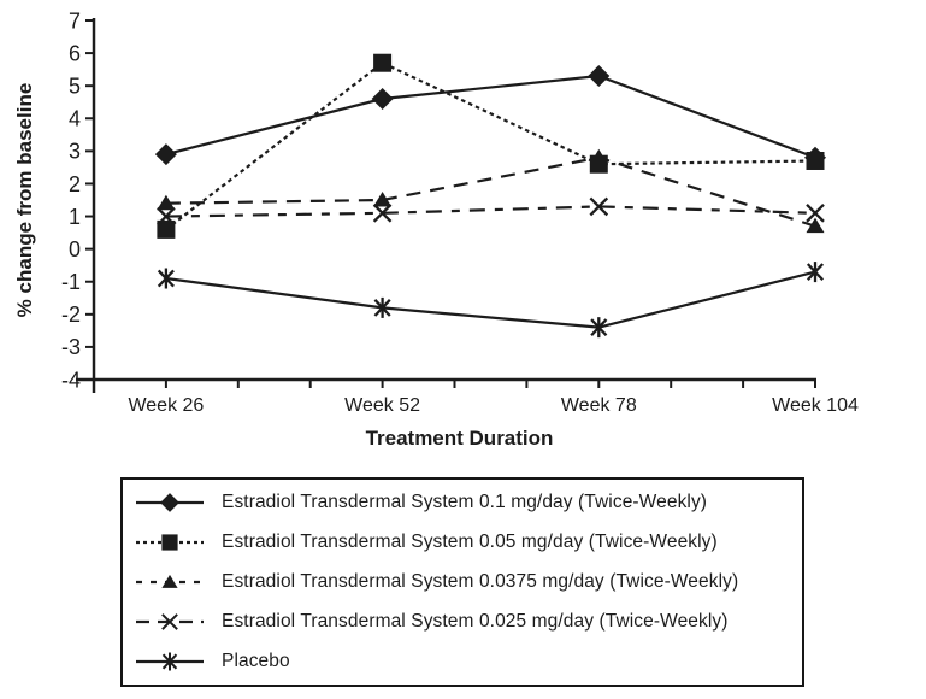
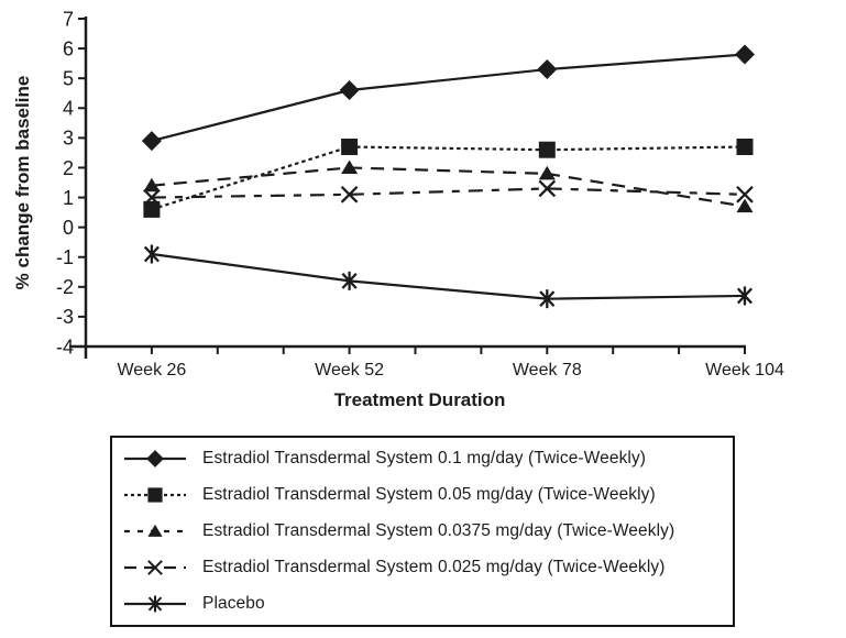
Estradiol Transdermal System 0.05 mg/day (Twice-Weekly)/Week 52: 5.7 -> 2.7
Estradiol Transdermal System 0.0375 mg/day (Twice-Weekly)/Week 52: 1.5 -> 2.0
Estradiol Transdermal System 0.0375 mg/day (Twice-Weekly)/Week 78: 2.8 -> 1.8
Estradiol Transdermal System 0.1 mg/day (Twice-Weekly)/Week 104: 2.8 -> 5.8
Placebo/Week 104: -0.7 -> -2.3
